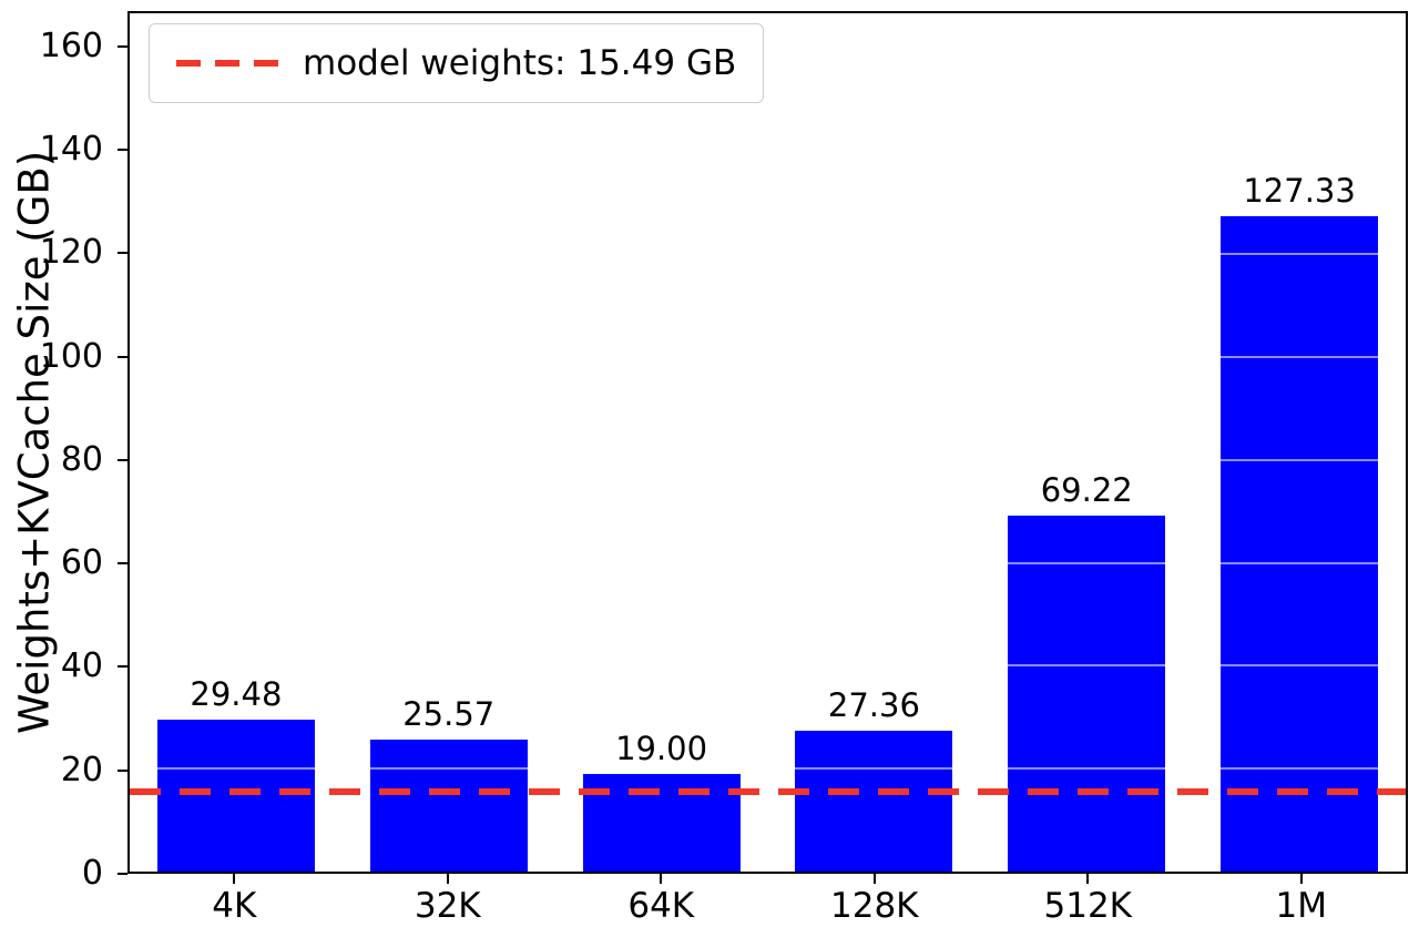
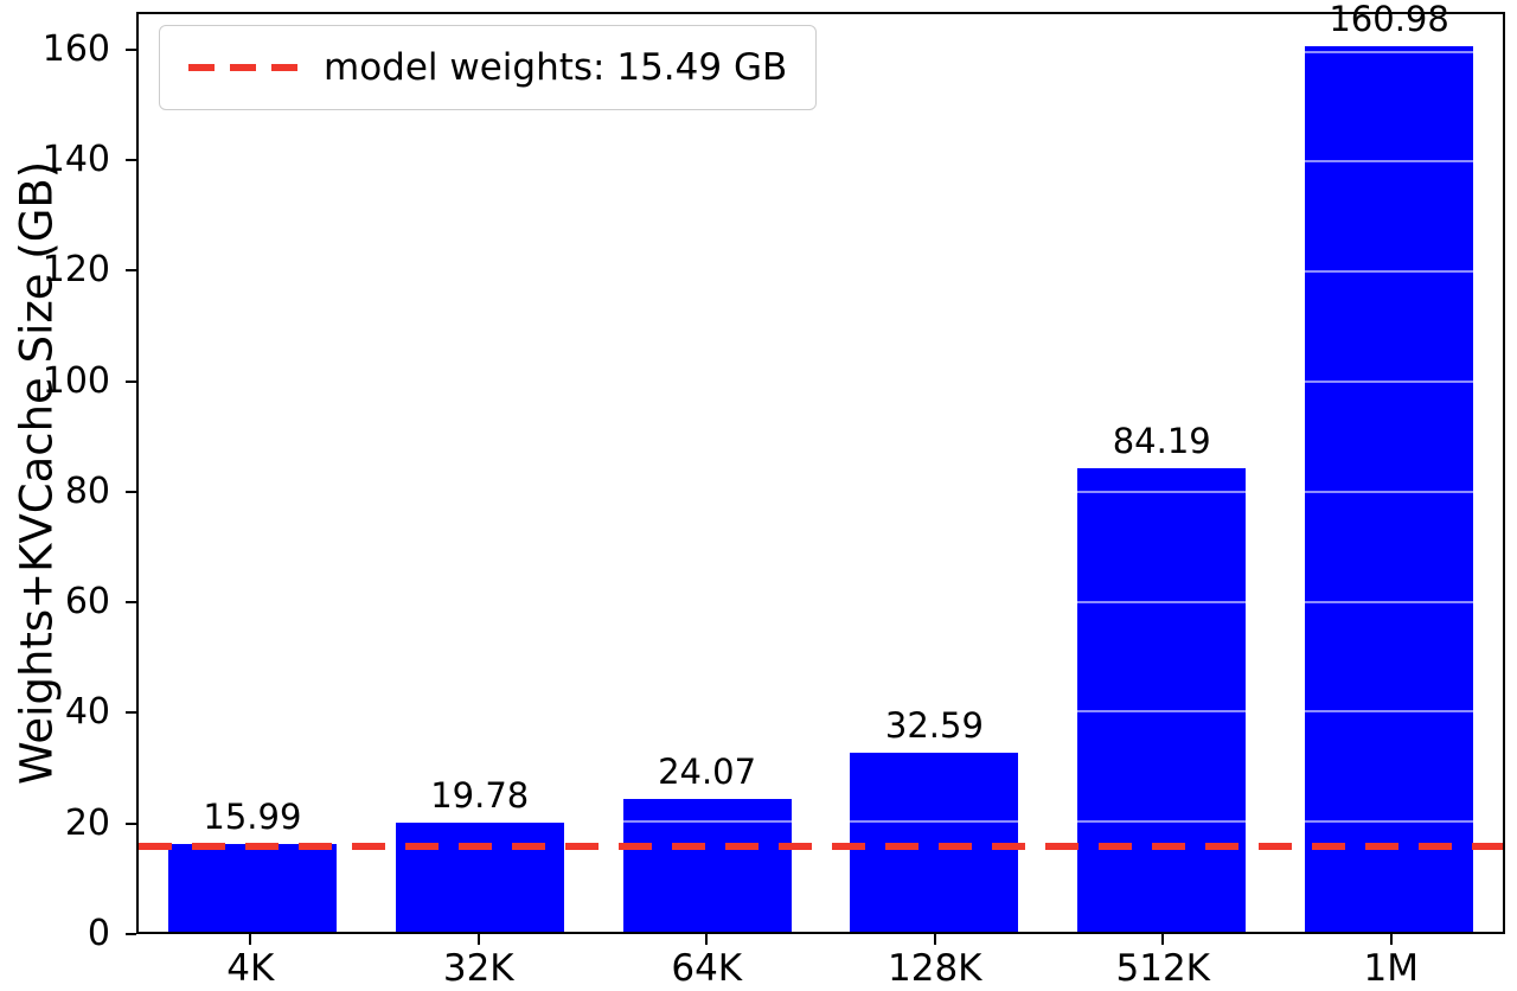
4K: 29.48 -> 15.99
32K: 25.57 -> 19.78
64K: 19.00 -> 24.07
128K: 27.36 -> 32.59
512K: 69.22 -> 84.19
1M: 127.33 -> 160.98
